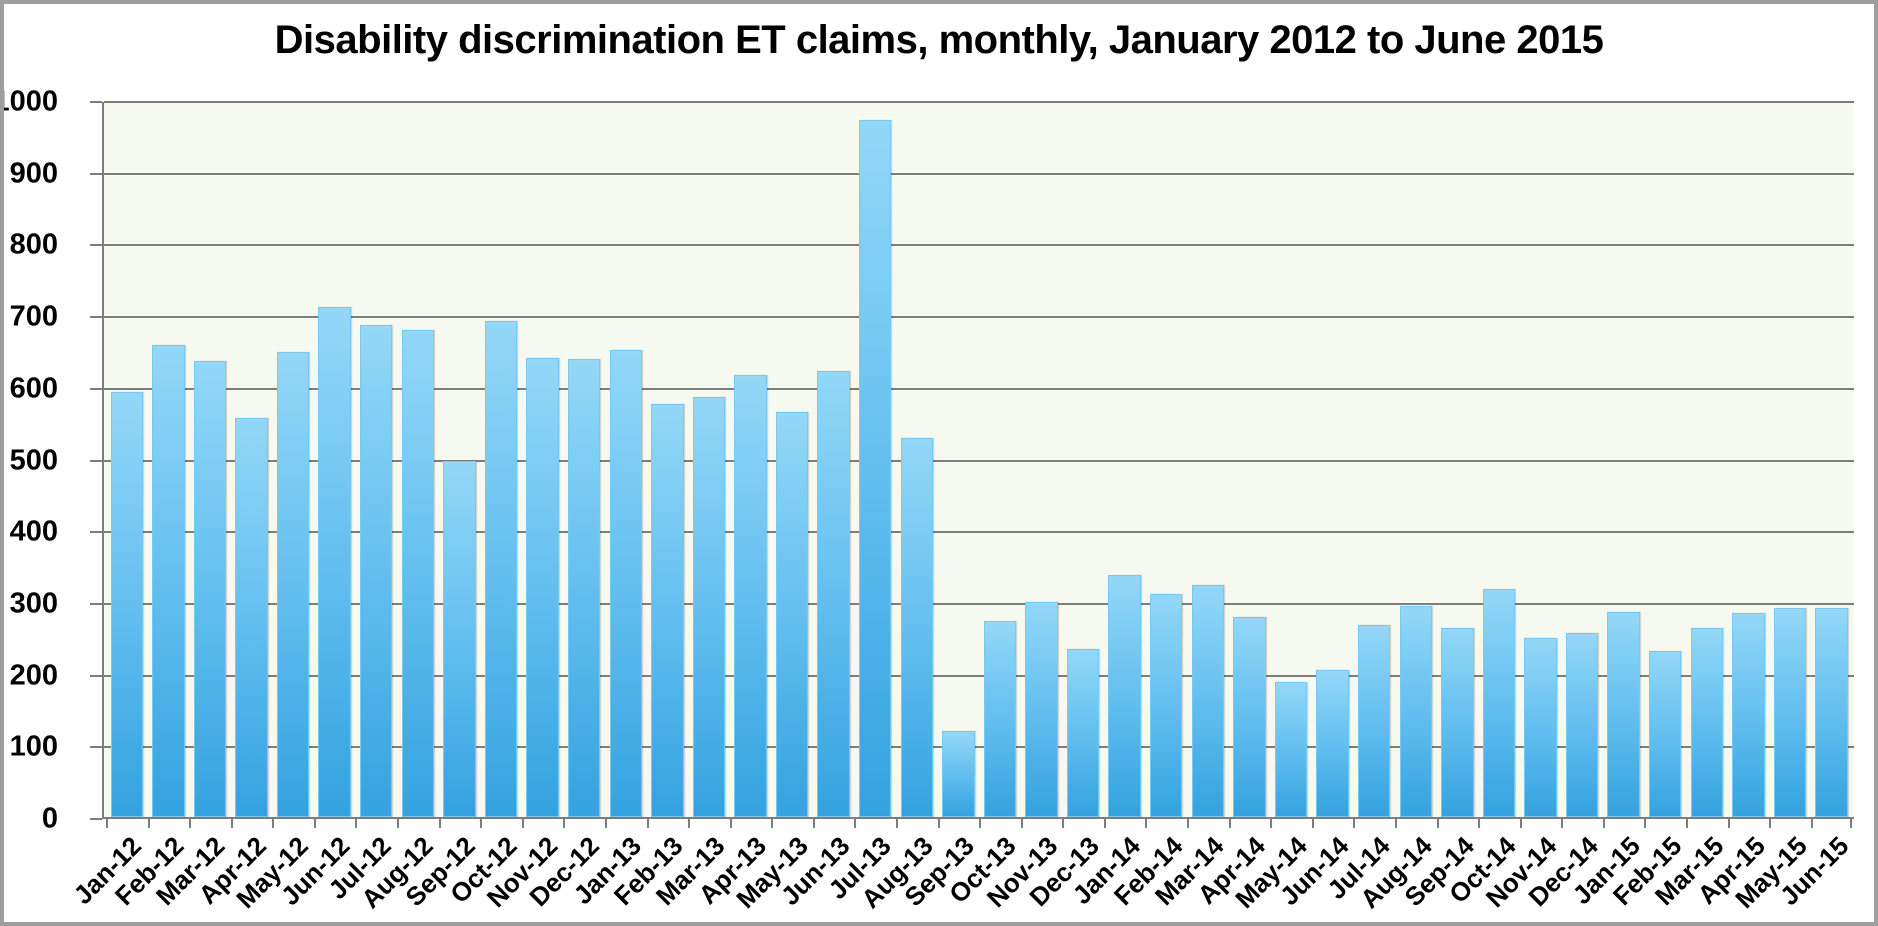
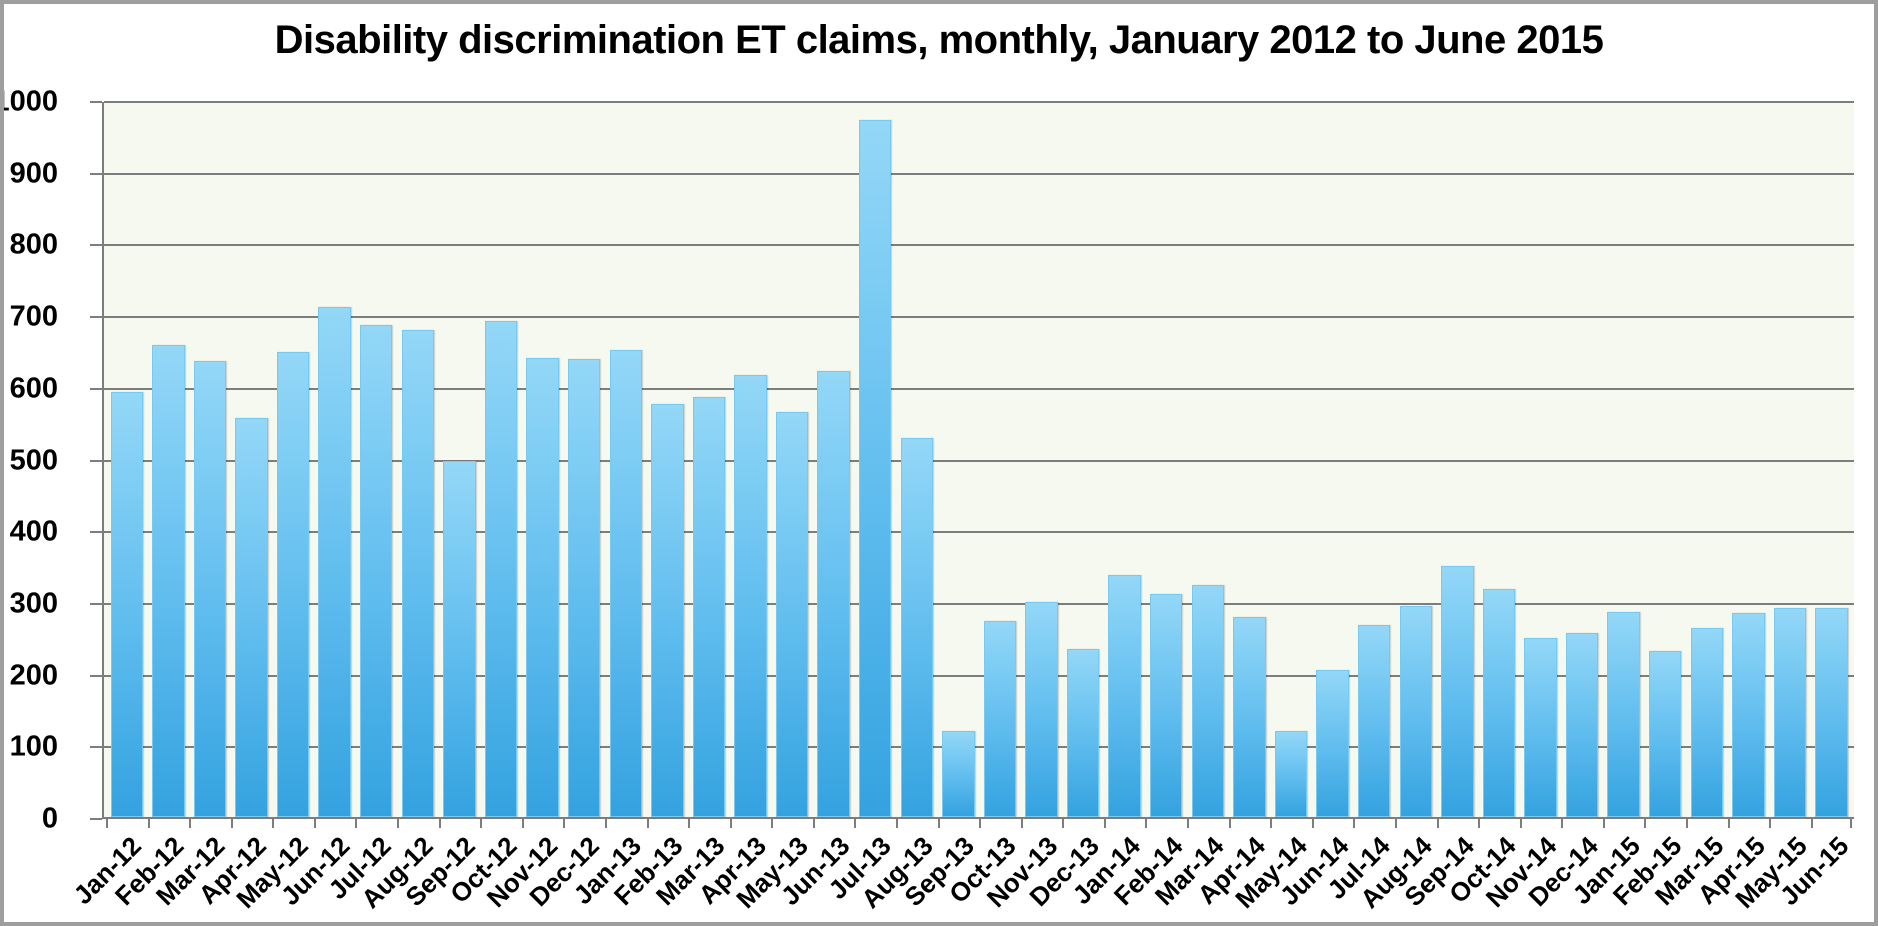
May-14: 190 -> 120
Sep-14: 260 -> 350
